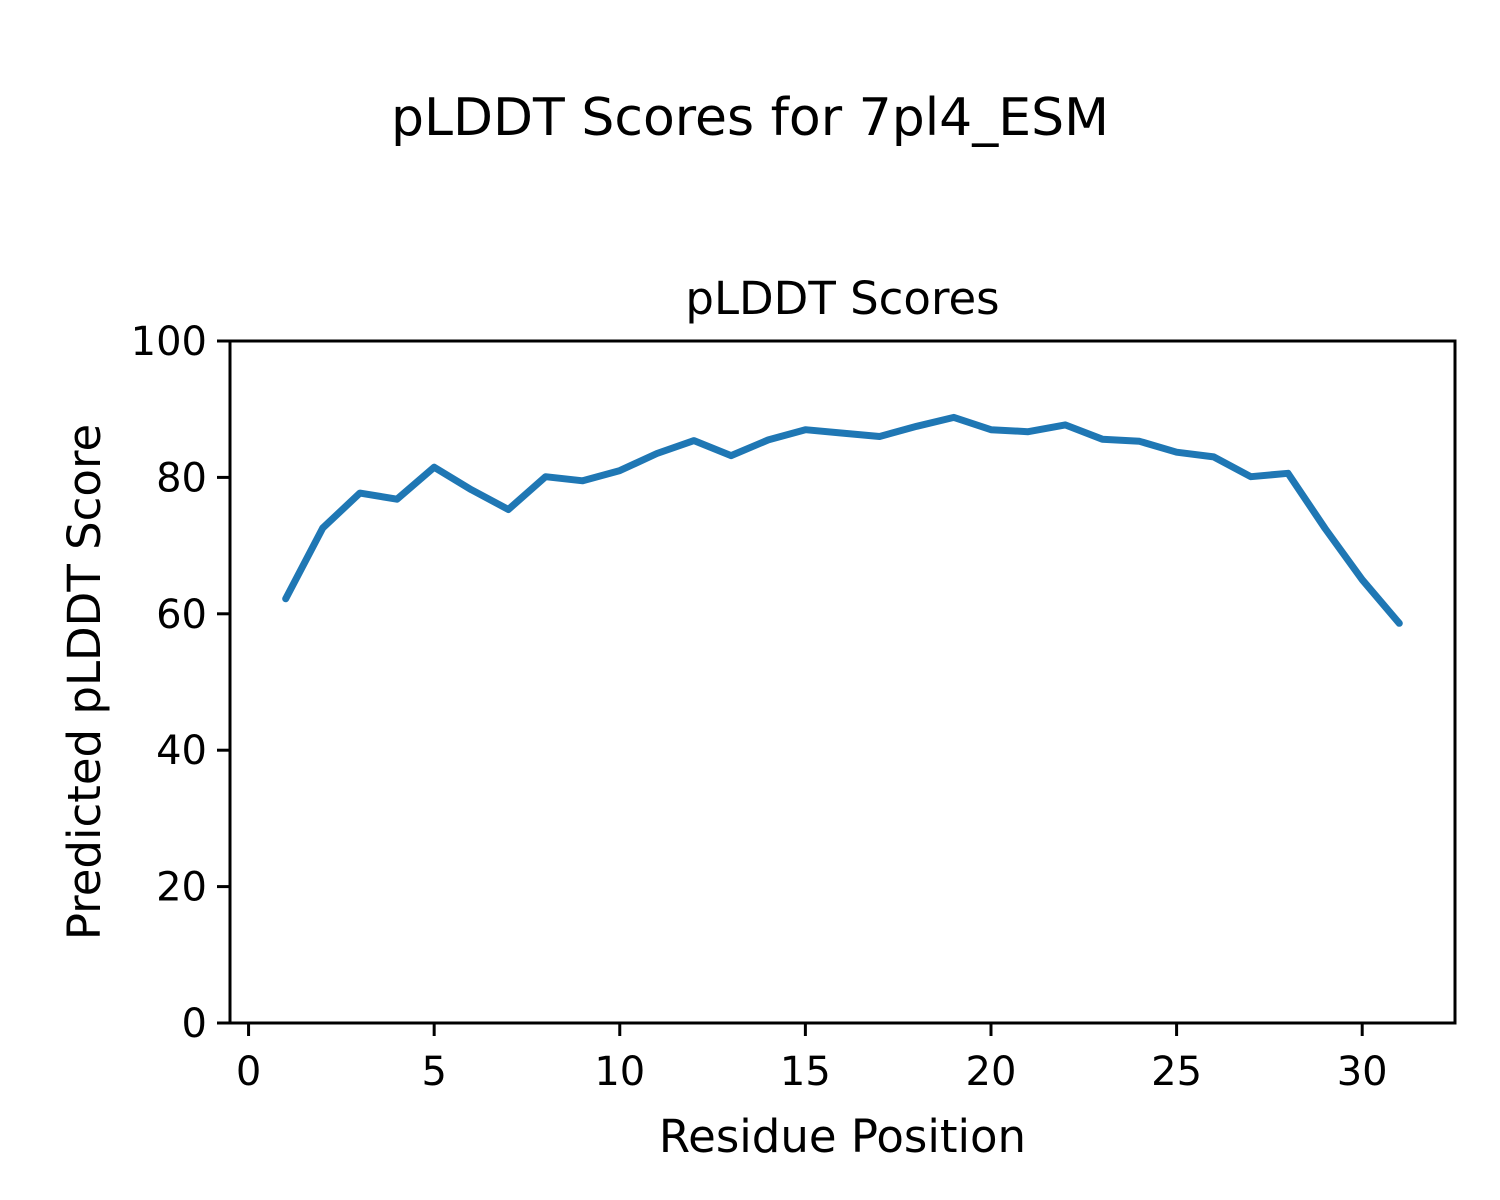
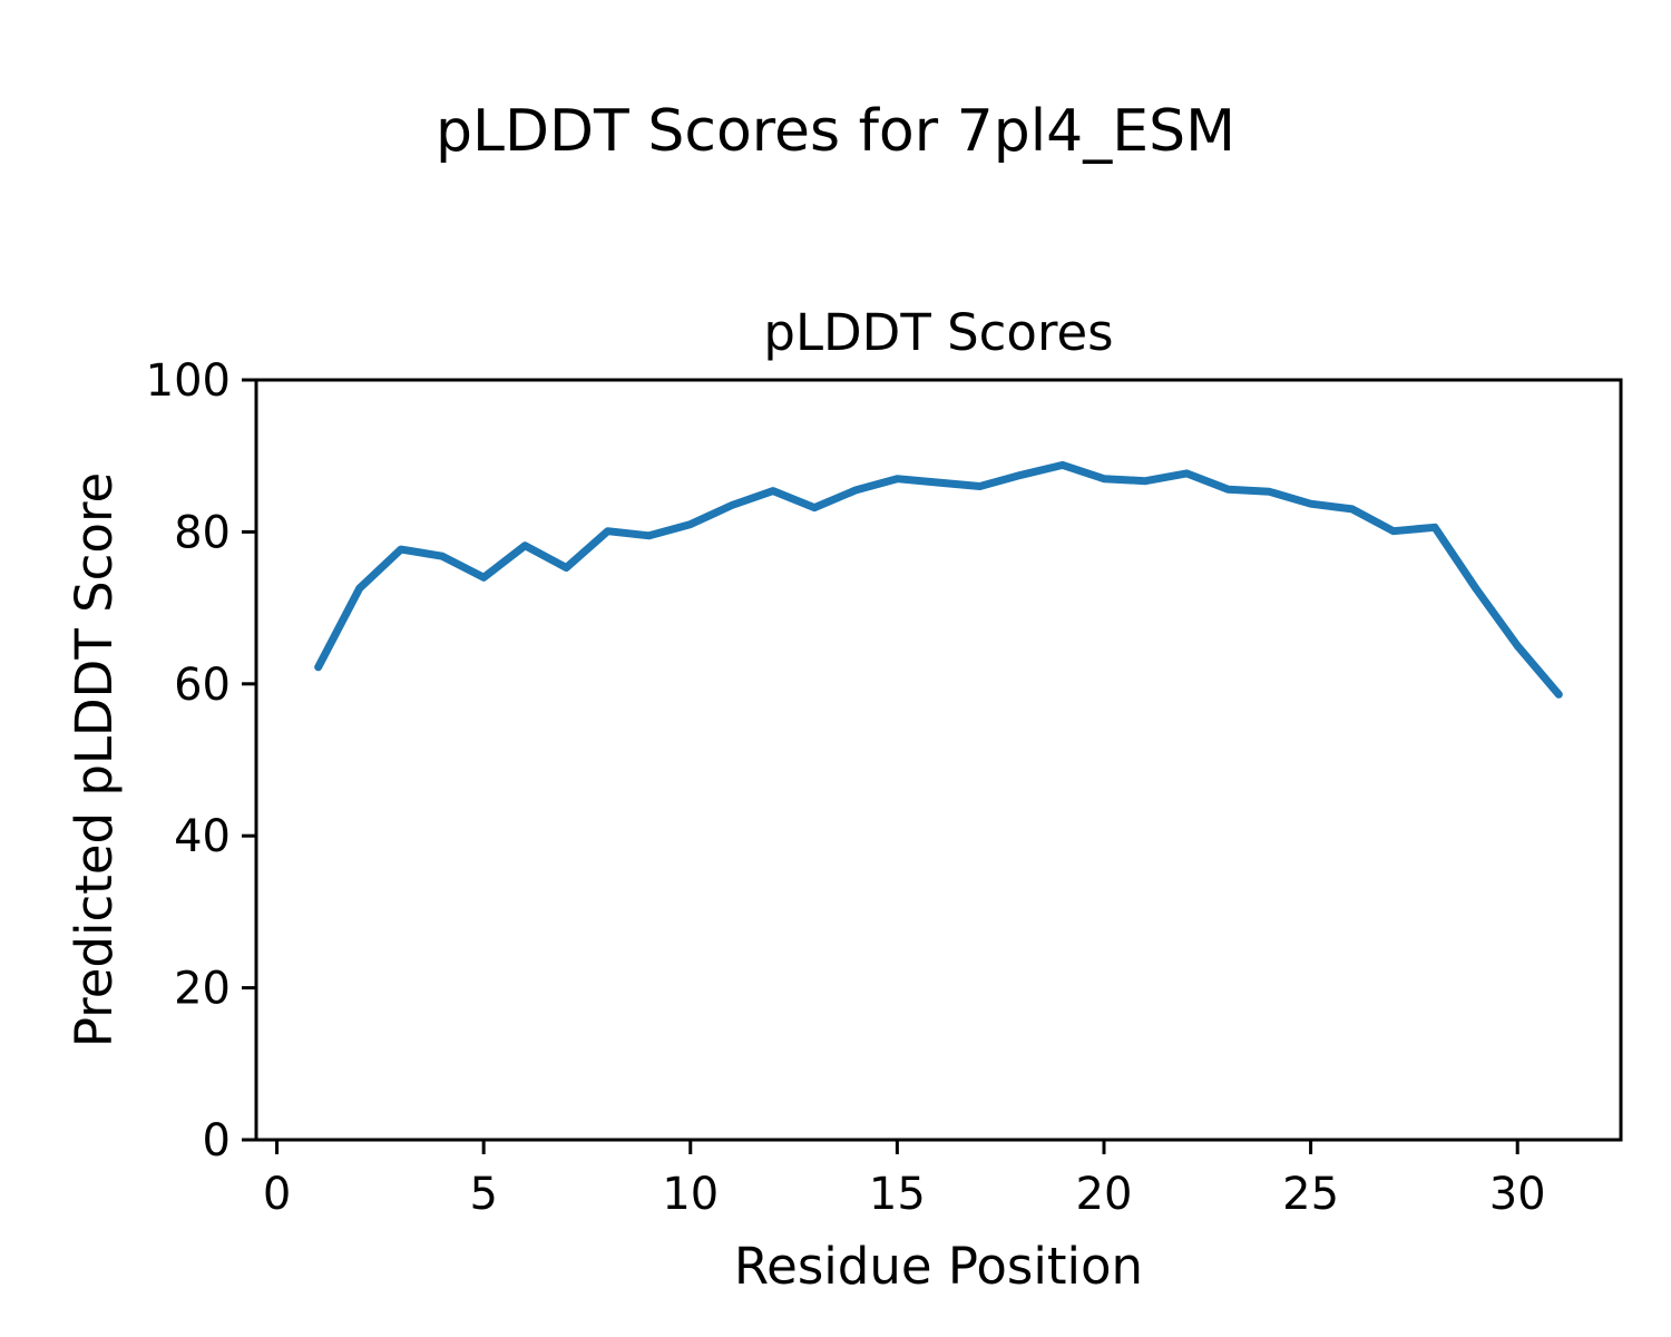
5: 82 -> 74
